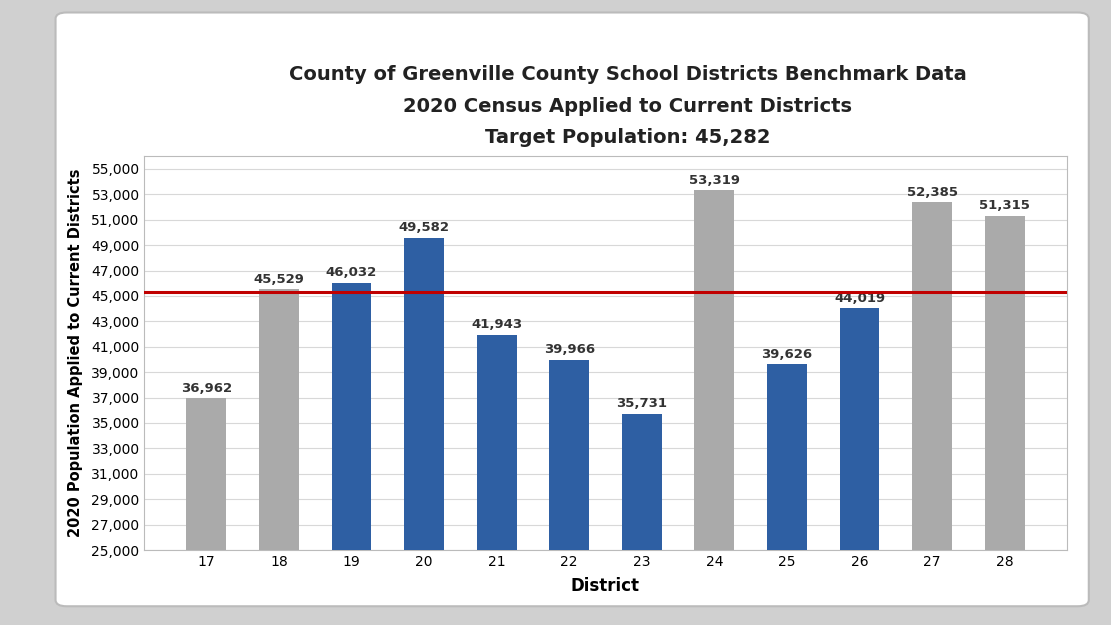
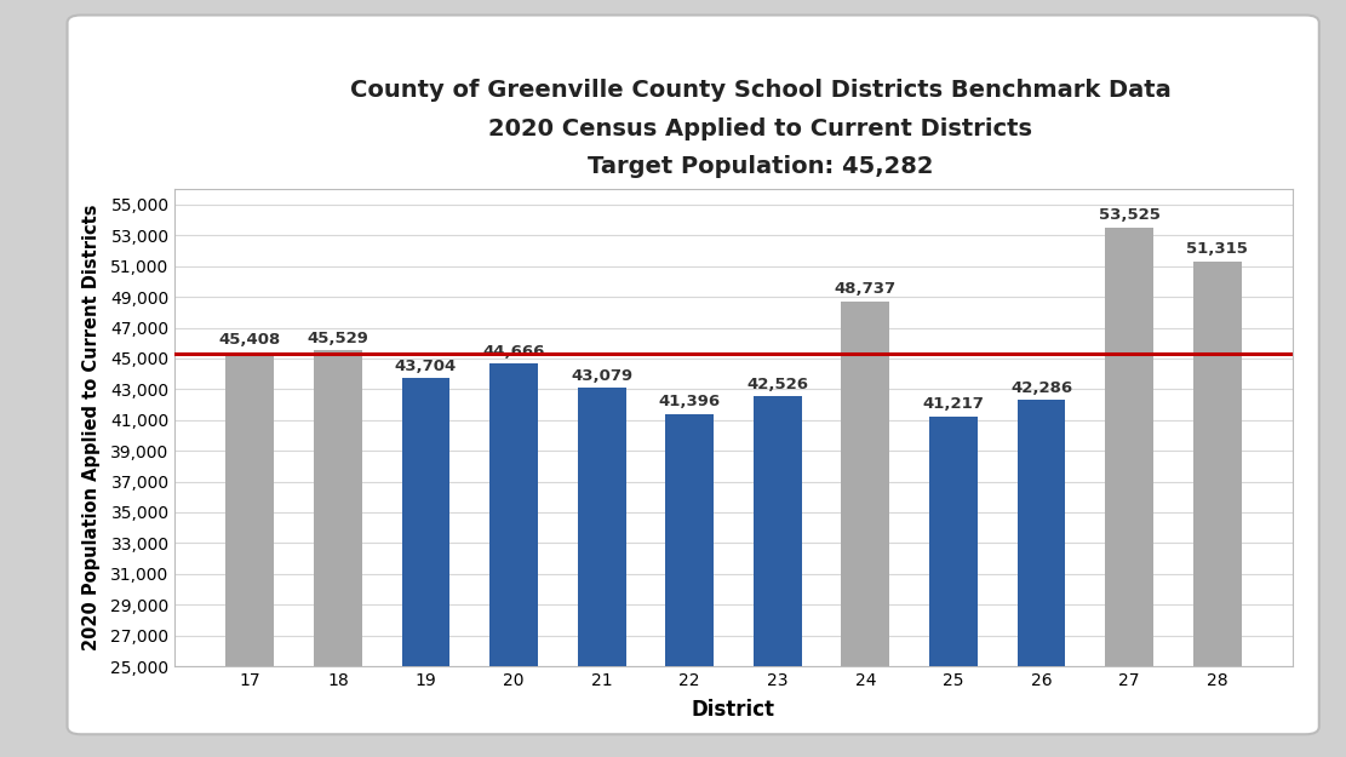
17: 36,962 -> 45,408
19: 46,032 -> 43,704
20: 49,582 -> 44,666
21: 41,943 -> 43,079
22: 39,966 -> 41,396
23: 35,731 -> 42,526
24: 53,319 -> 48,737
25: 39,626 -> 41,217
26: 44,019 -> 42,286
27: 52,385 -> 53,525
